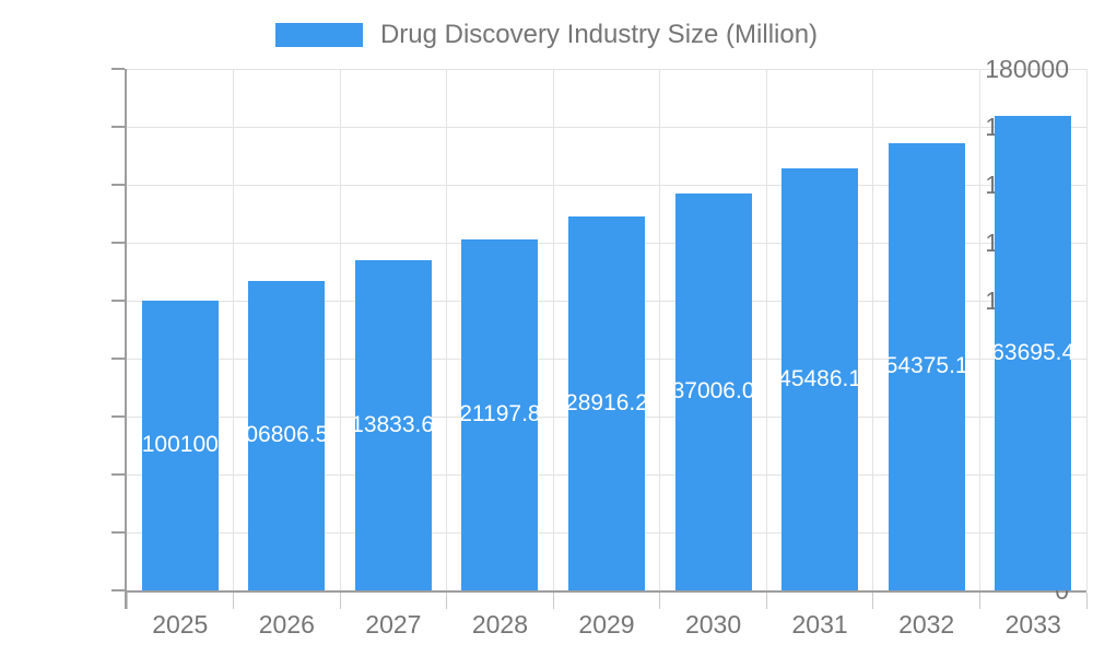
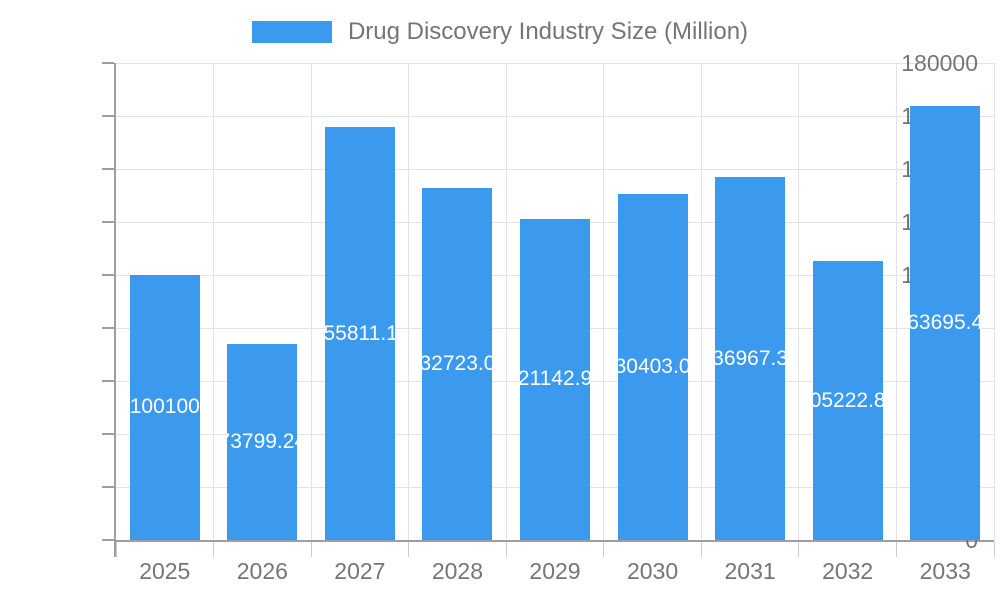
2026: 106806.55 -> 73799.24
2027: 113833.68 -> 155811.11
2028: 121197.85 -> 132723.05
2029: 128916.25 -> 121142.91
2030: 137006.05 -> 130403.08
2031: 145486.15 -> 136967.32
2032: 154375.15 -> 105222.84
